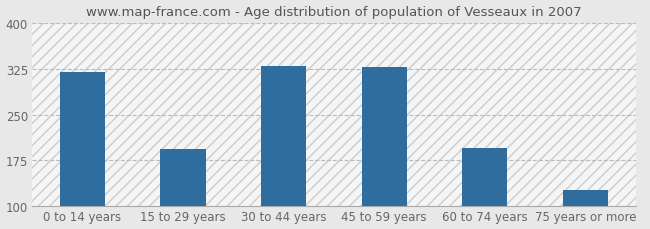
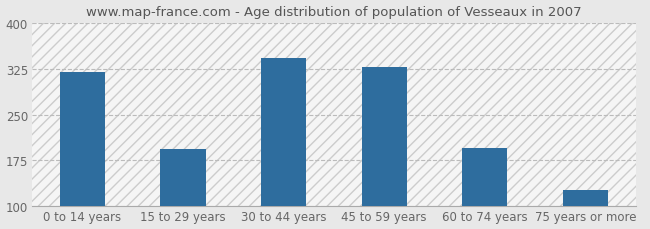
30 to 44 years: 330 -> 342
